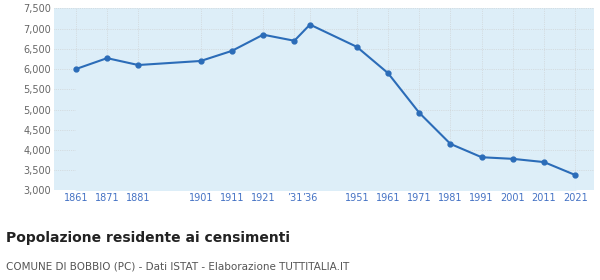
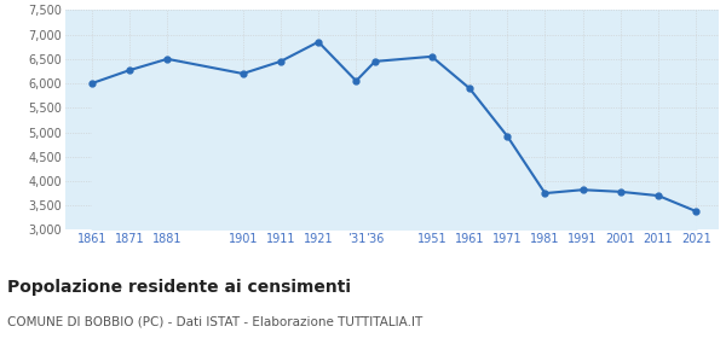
1881: 6,100 -> 6,500
’31: 6,700 -> 6,050
’36: 7,100 -> 6,450
1981: 4,150 -> 3,750
